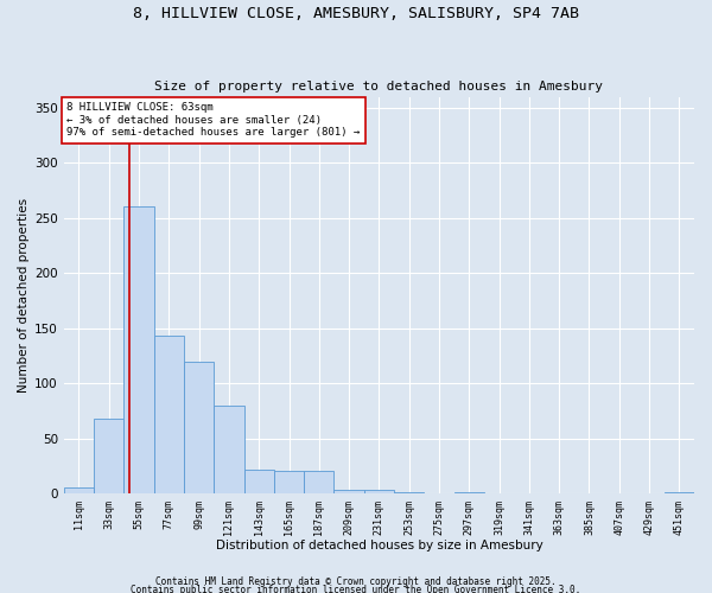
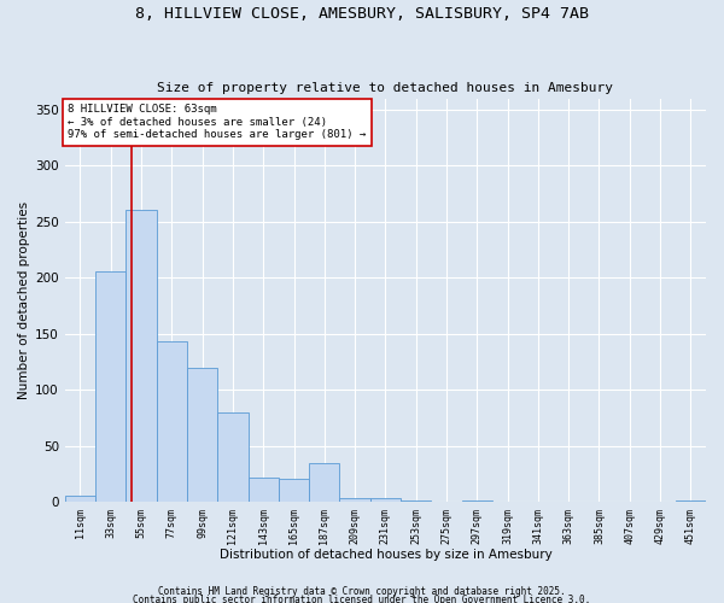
33sqm: 68 -> 206
187sqm: 20 -> 34
